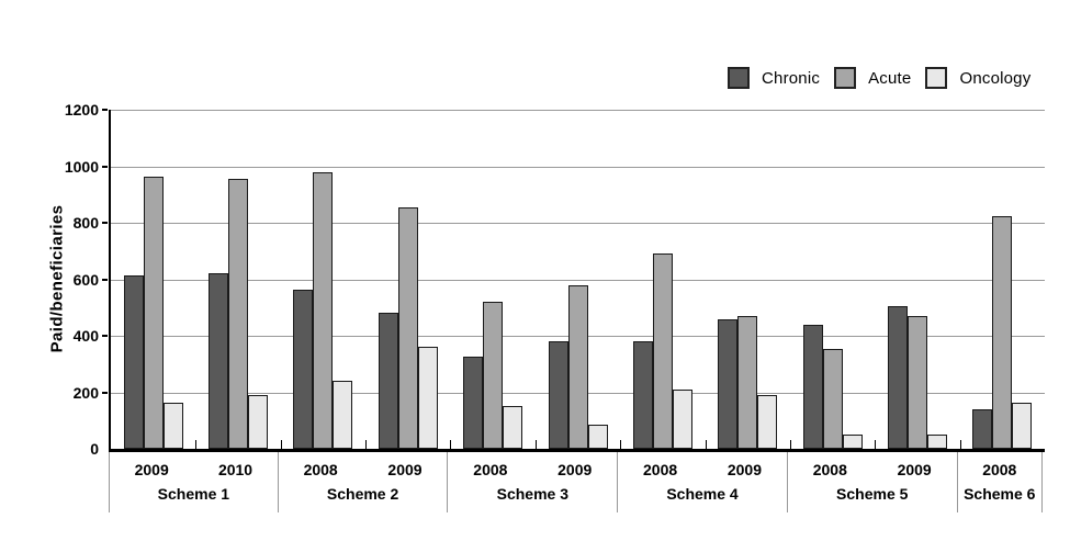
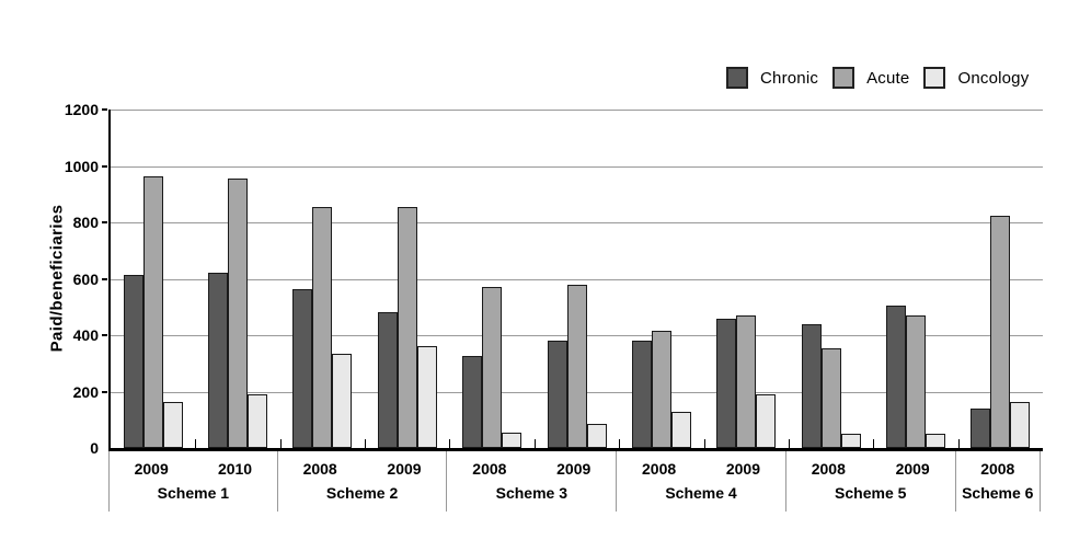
Acute/Scheme 2 2008: 980 -> 860
Oncology/Scheme 2 2008: 240 -> 340
Acute/Scheme 3 2008: 520 -> 570
Oncology/Scheme 3 2008: 150 -> 60
Acute/Scheme 4 2008: 690 -> 420
Oncology/Scheme 4 2008: 210 -> 130
